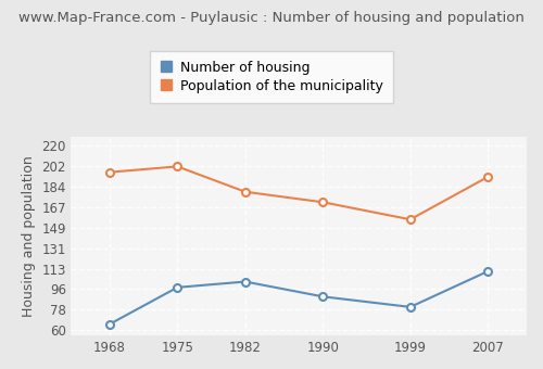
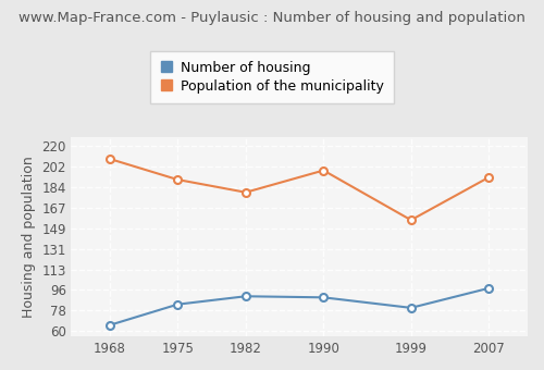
Population of the municipality/1968: 197 -> 209
Number of housing/1975: 97 -> 83
Population of the municipality/1975: 202 -> 191
Number of housing/1982: 102 -> 90
Population of the municipality/1990: 171 -> 199
Number of housing/2007: 111 -> 97
